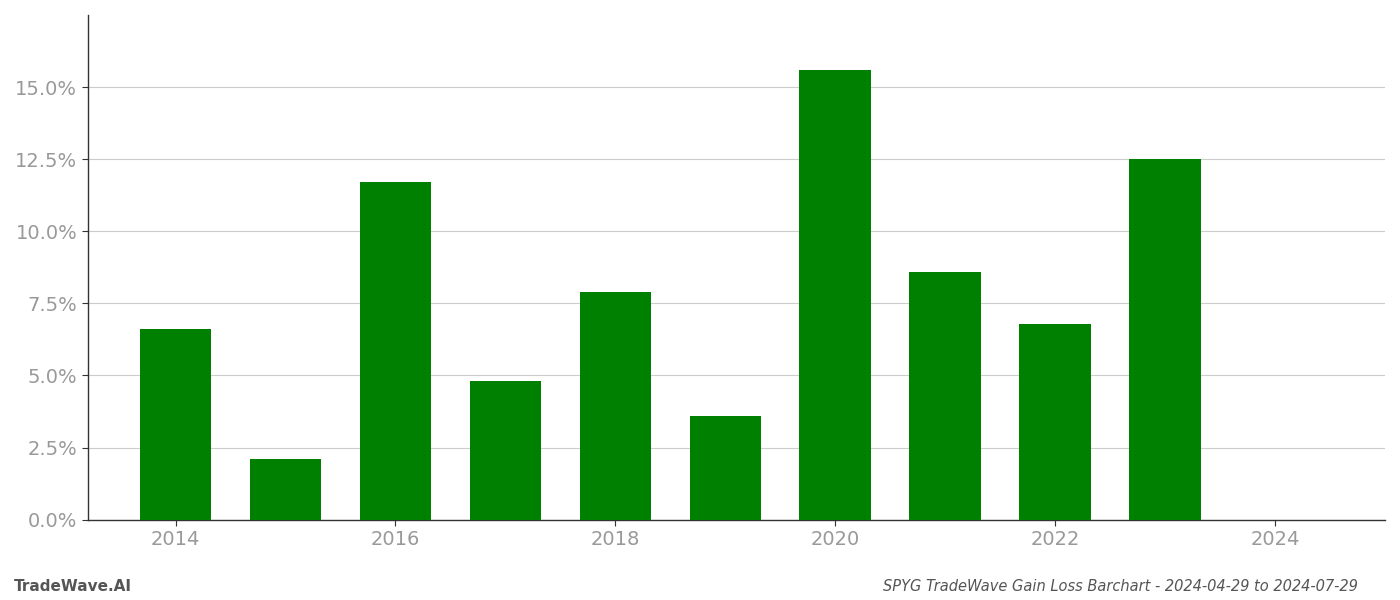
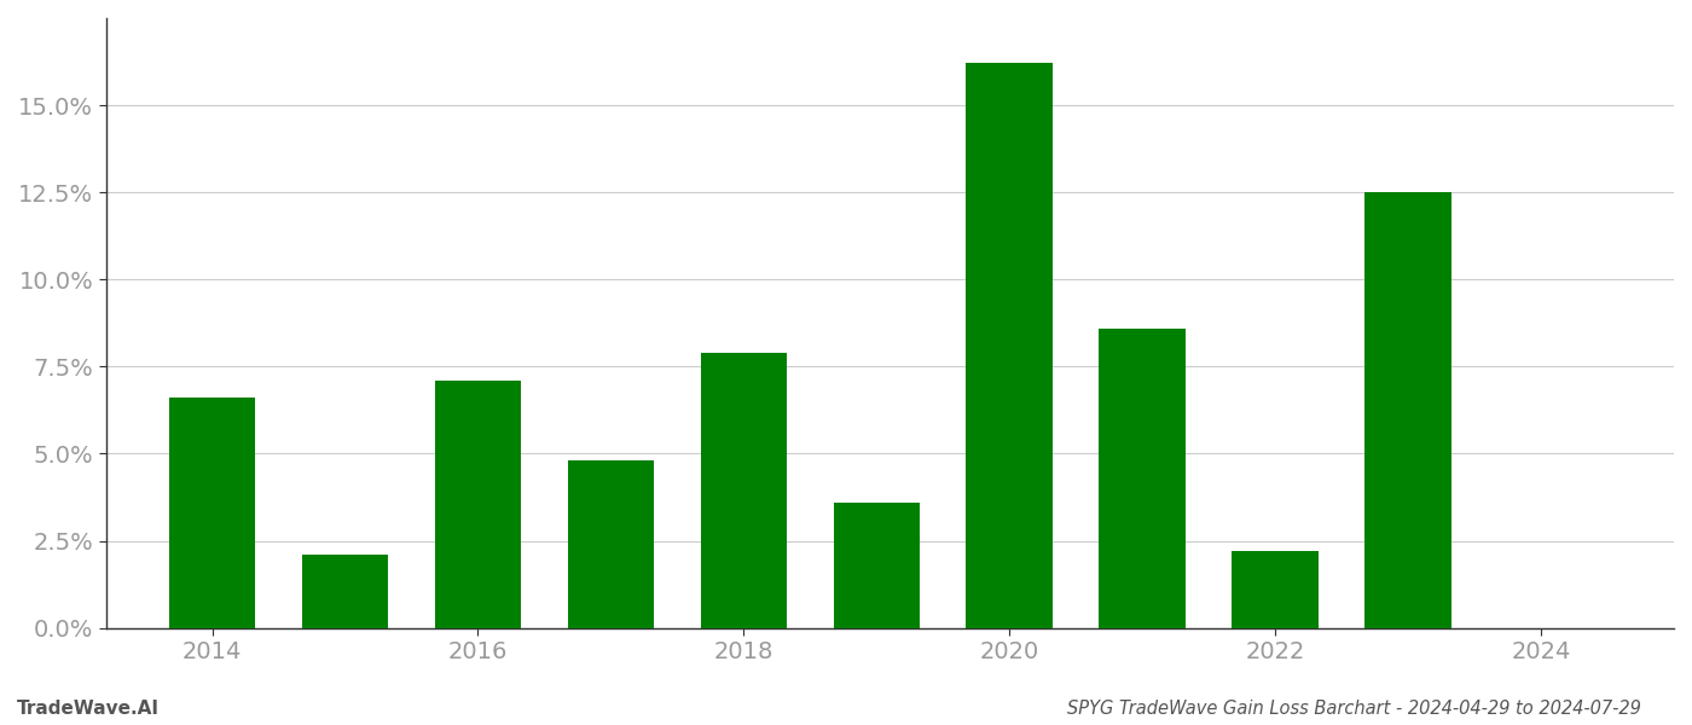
2016: 11.7% -> 7.1%
2020: 15.6% -> 16.2%
2022: 6.8% -> 2.2%
